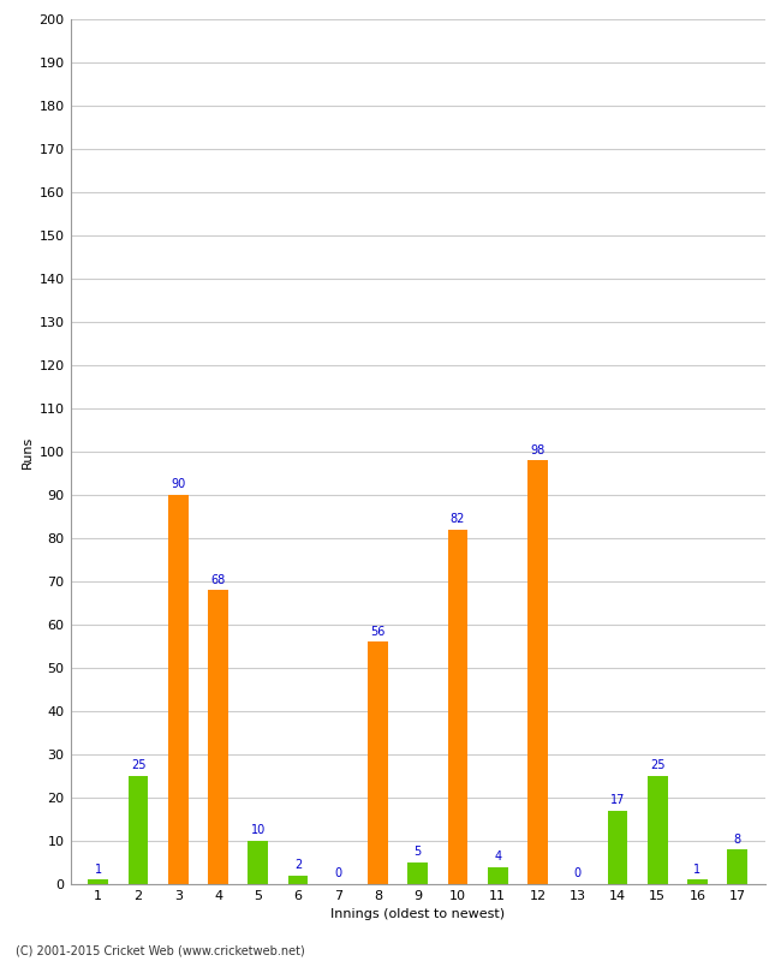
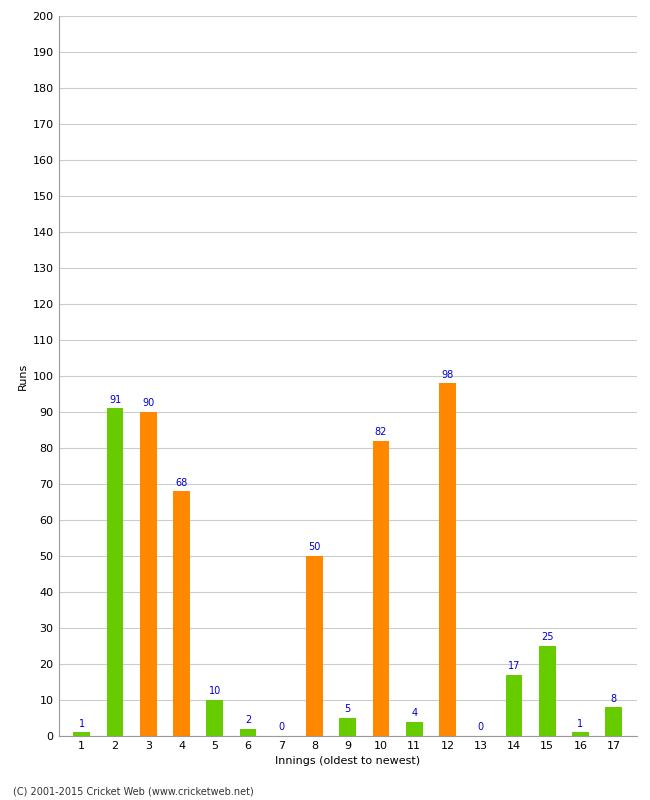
2: 25 -> 91
8: 56 -> 50
